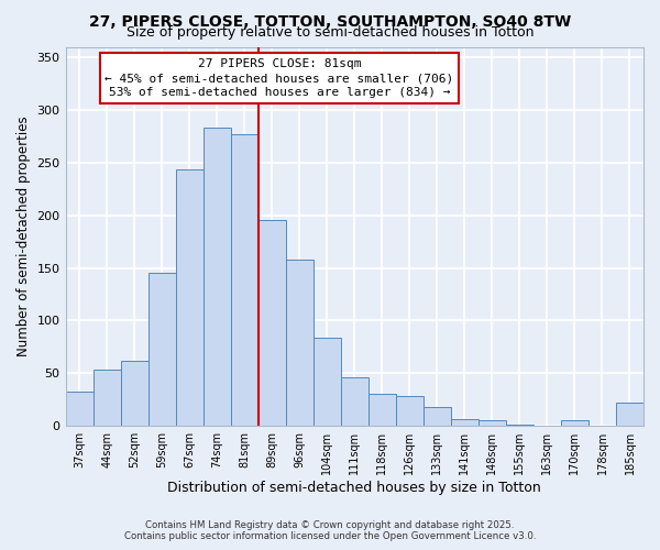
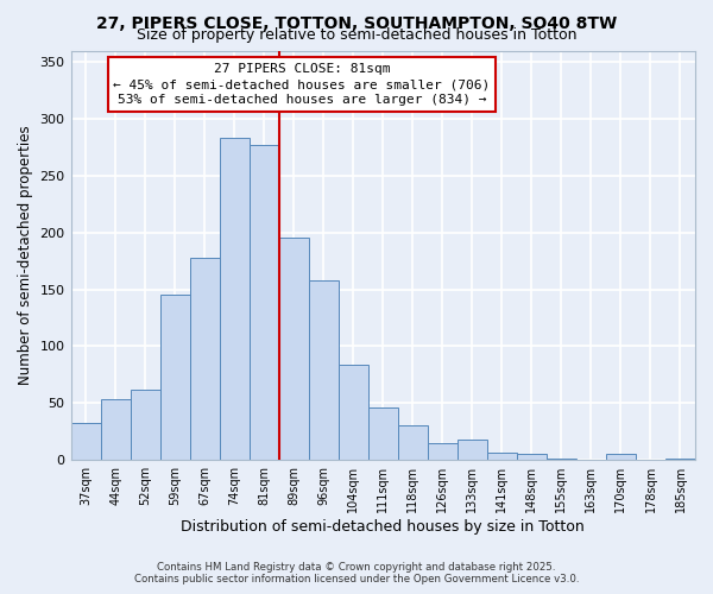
67sqm: 244 -> 178
126sqm: 28 -> 15
185sqm: 22 -> 1
